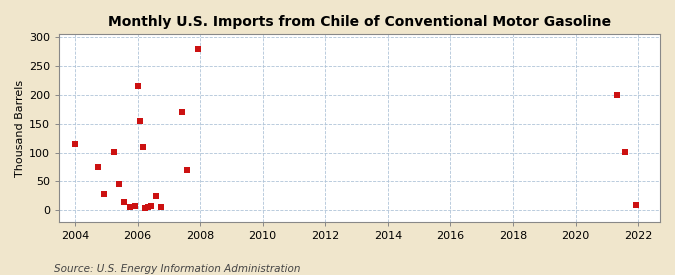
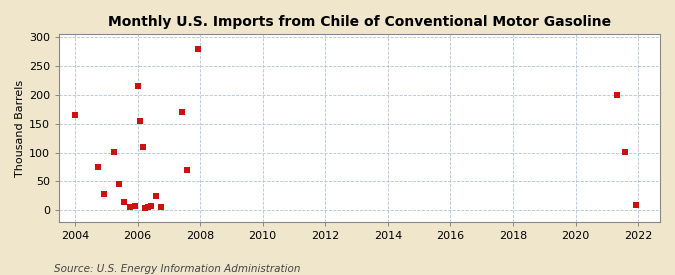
2004: 114 -> 165
